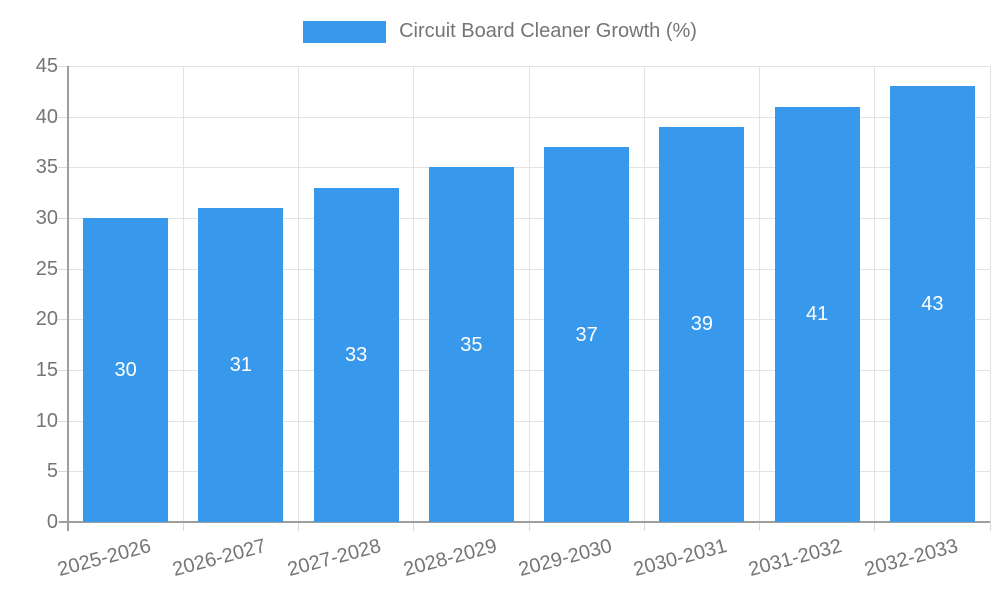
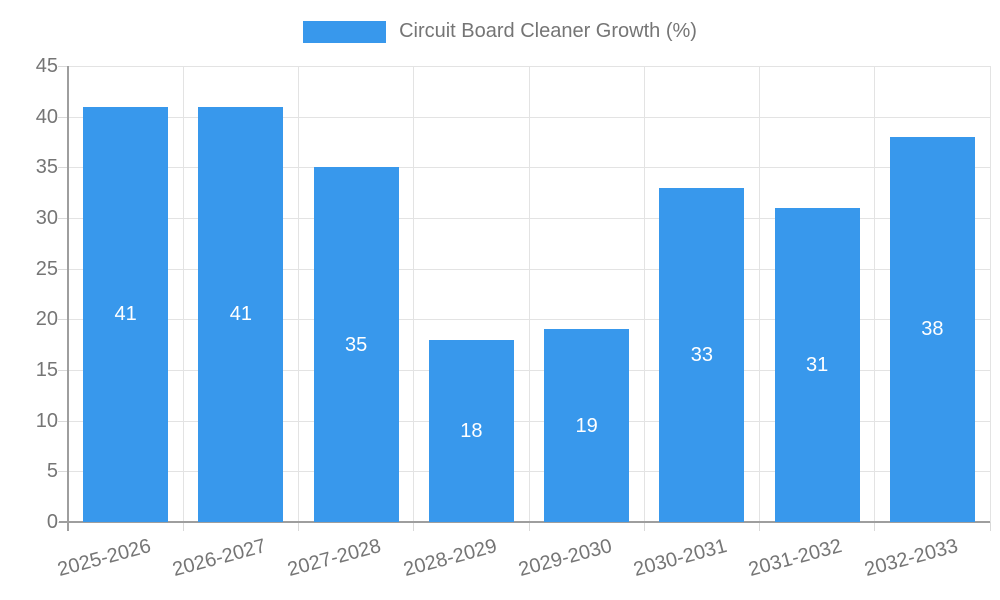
2025-2026: 30 -> 41
2026-2027: 31 -> 41
2027-2028: 33 -> 35
2028-2029: 35 -> 18
2029-2030: 37 -> 19
2030-2031: 39 -> 33
2031-2032: 41 -> 31
2032-2033: 43 -> 38
